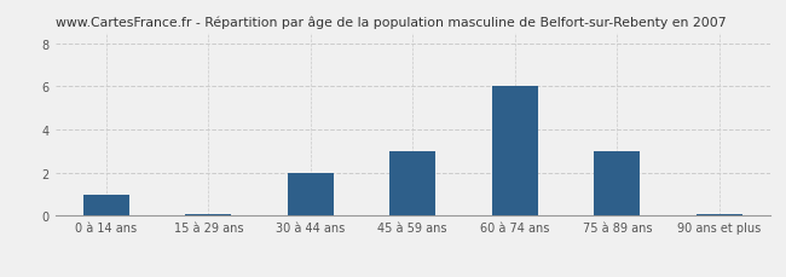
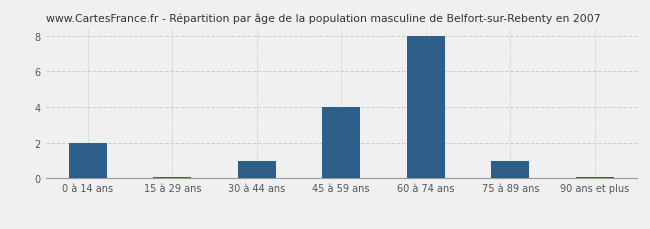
0 à 14 ans: 1.0 -> 2.0
30 à 44 ans: 2.0 -> 1.0
45 à 59 ans: 3.0 -> 4.0
60 à 74 ans: 6.0 -> 8.0
75 à 89 ans: 3.0 -> 1.0
